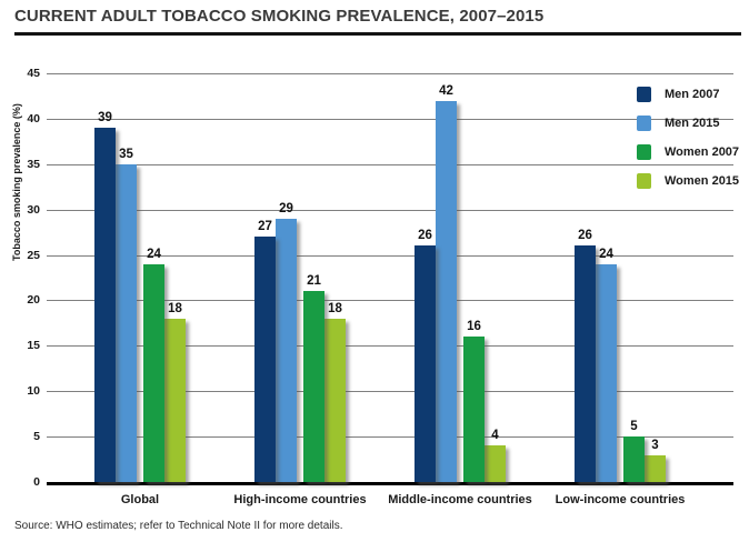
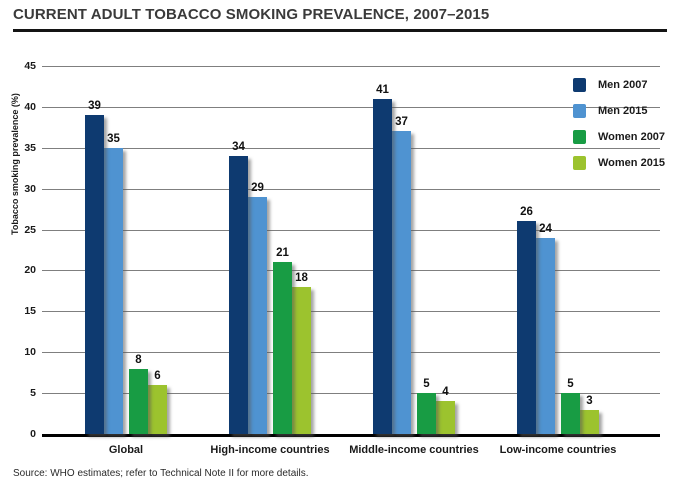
Women 2007/Global: 24 -> 8
Women 2015/Global: 18 -> 6
Men 2007/High-income countries: 27 -> 34
Men 2007/Middle-income countries: 26 -> 41
Men 2015/Middle-income countries: 42 -> 37
Women 2007/Middle-income countries: 16 -> 5
